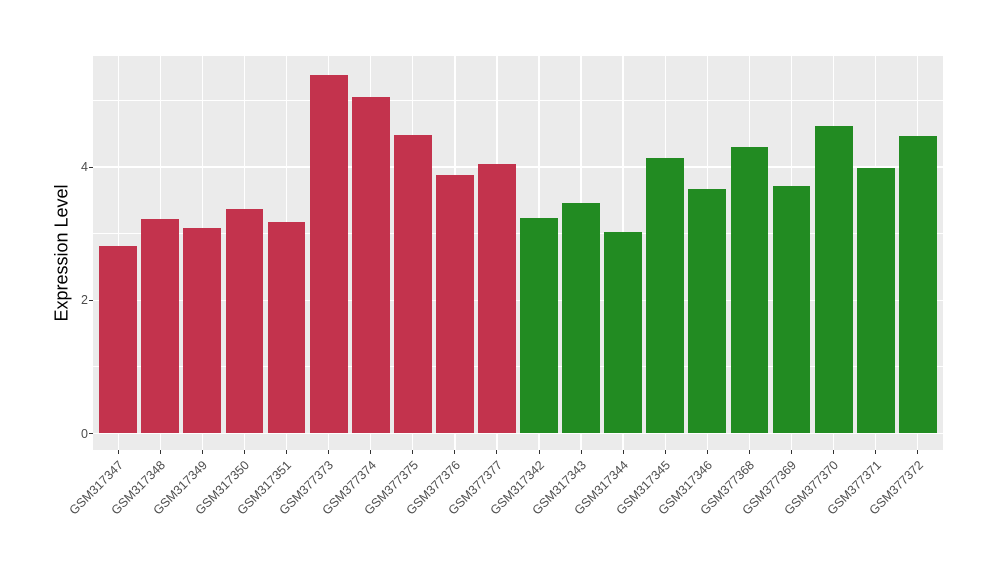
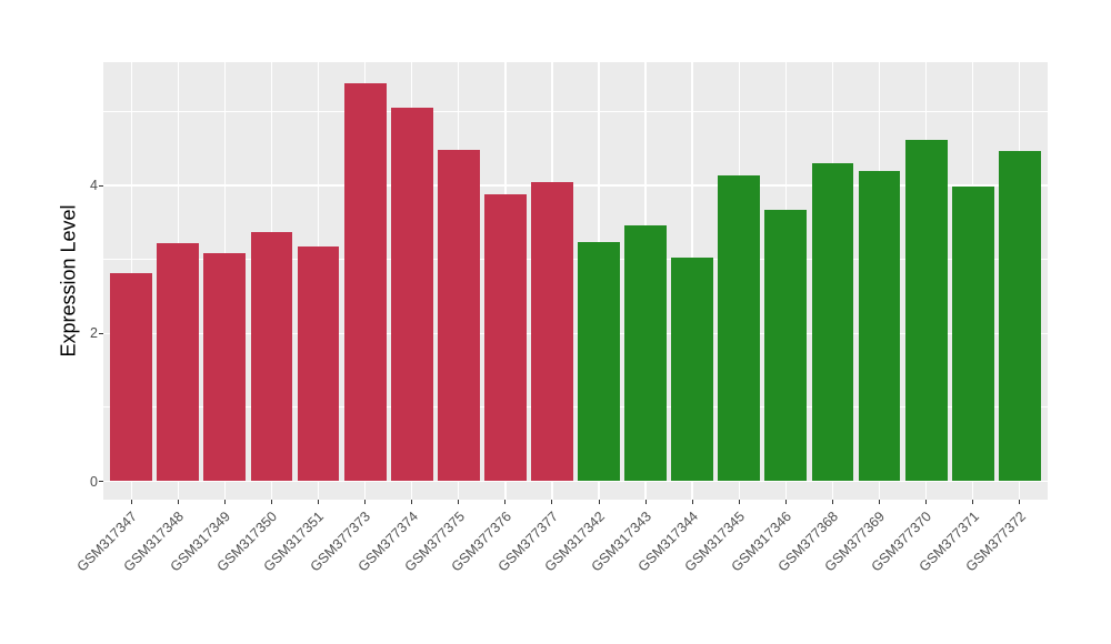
GSM377369: 3.7 -> 4.2
